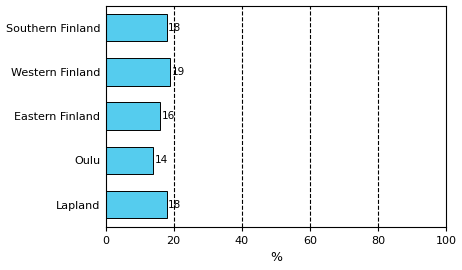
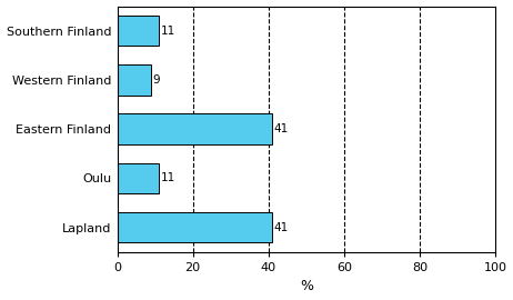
Southern Finland: 18 -> 11
Western Finland: 19 -> 9
Eastern Finland: 16 -> 41
Oulu: 14 -> 11
Lapland: 18 -> 41
